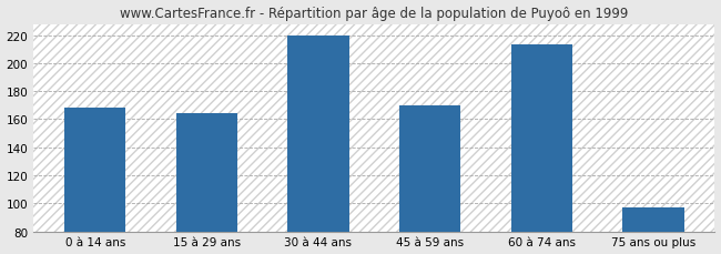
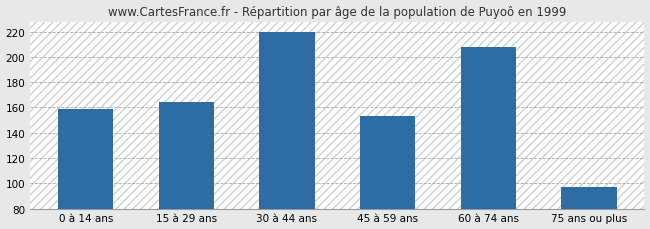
0 à 14 ans: 168 -> 159
45 à 59 ans: 170 -> 153
60 à 74 ans: 213 -> 208
